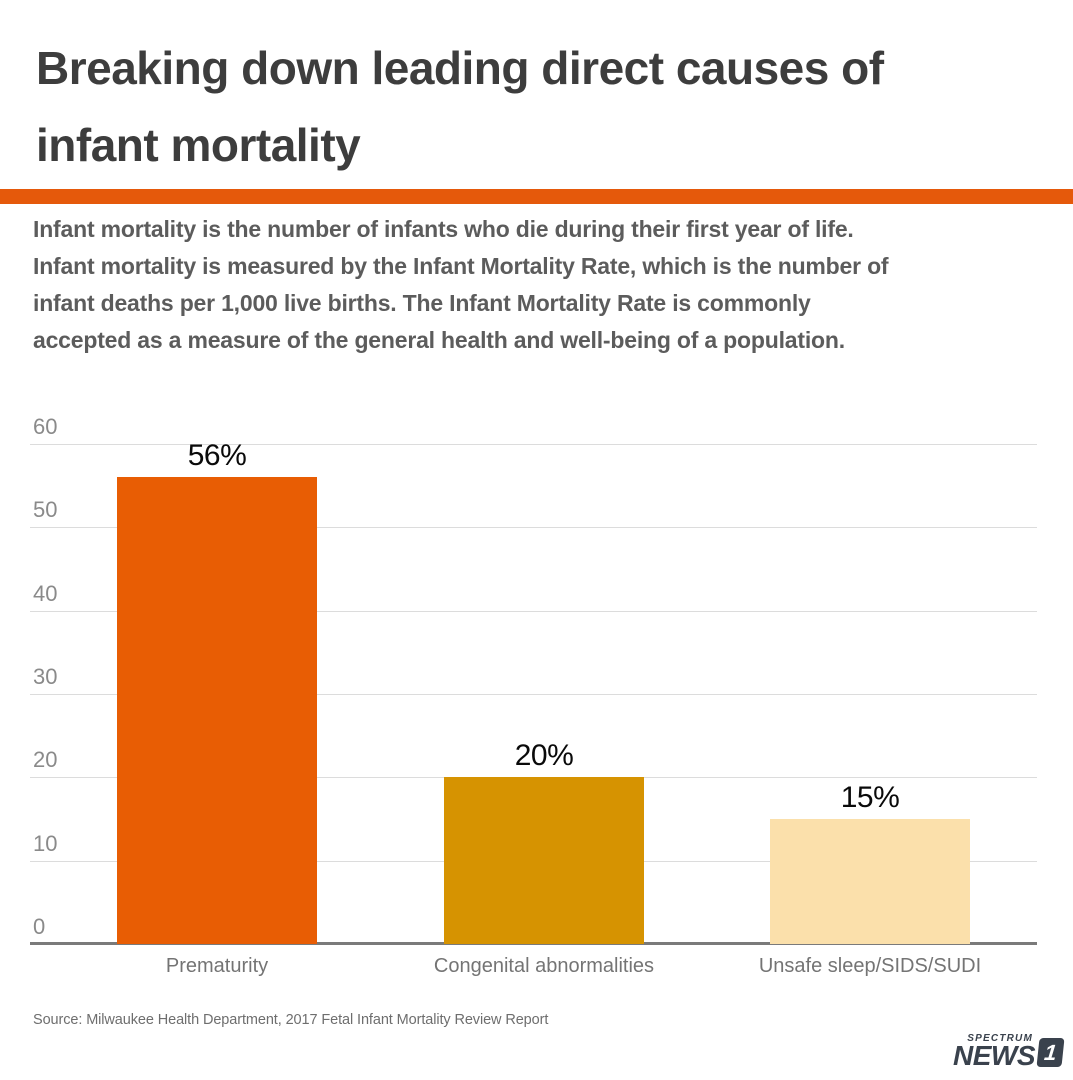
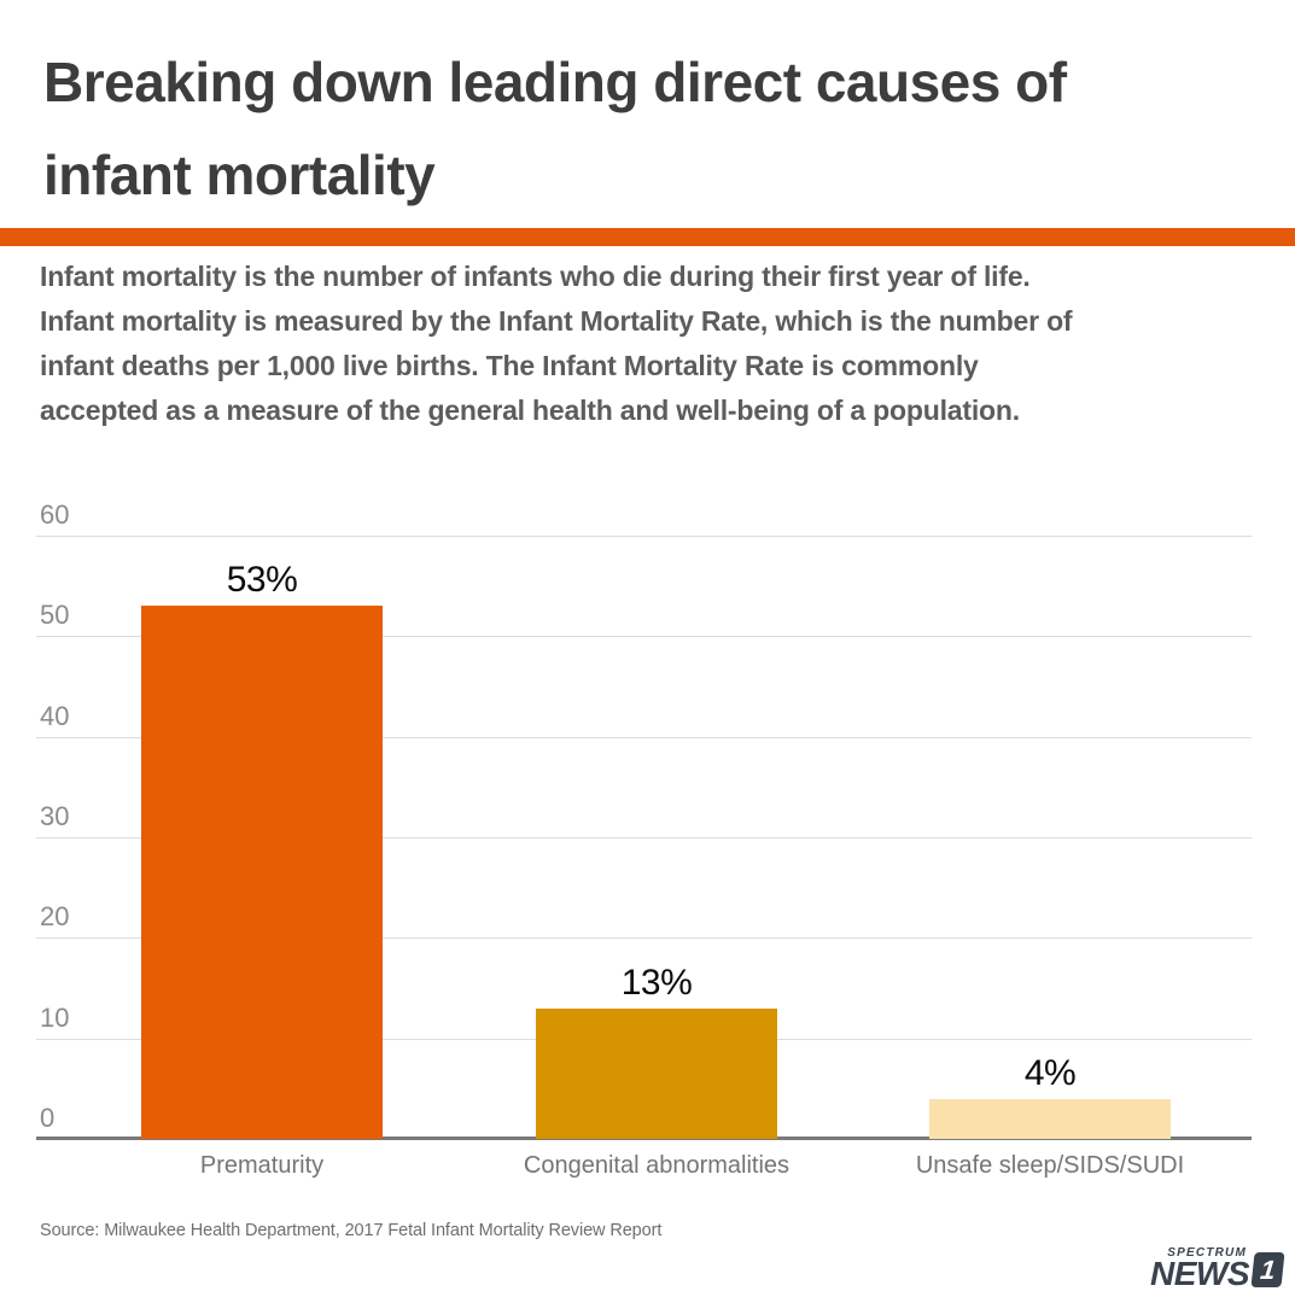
Prematurity: 56% -> 53%
Congenital abnormalities: 20% -> 13%
Unsafe sleep/SIDS/SUDI: 15% -> 4%
